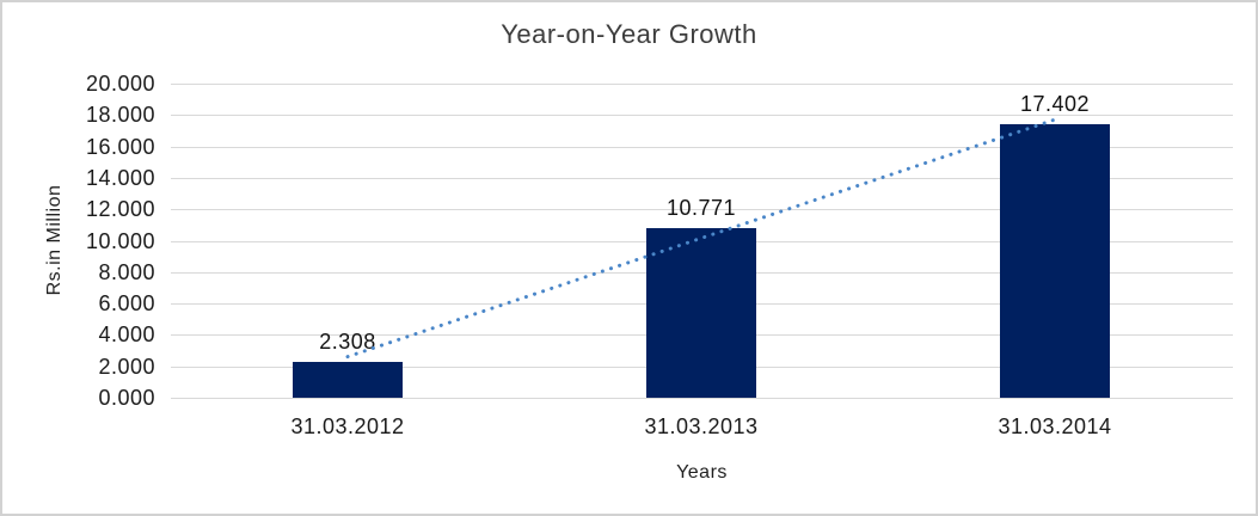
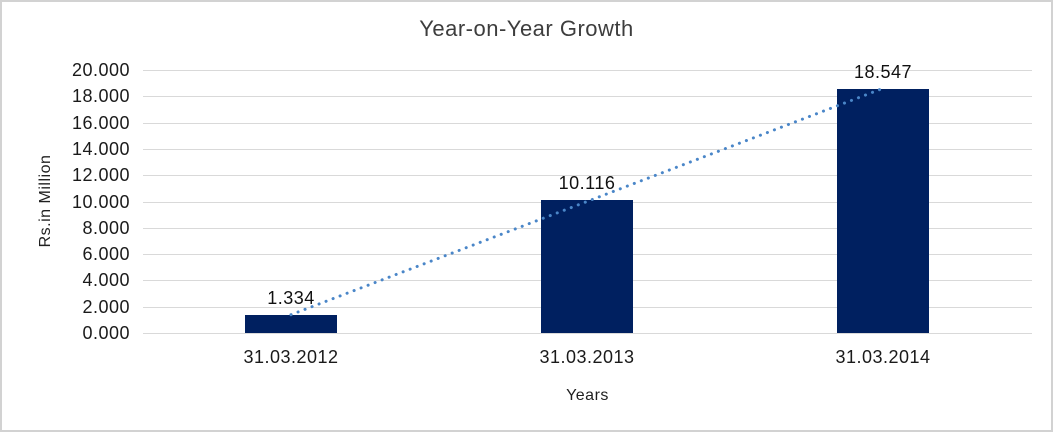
31.03.2012: 2.308 -> 1.334
31.03.2013: 10.771 -> 10.116
31.03.2014: 17.402 -> 18.547
